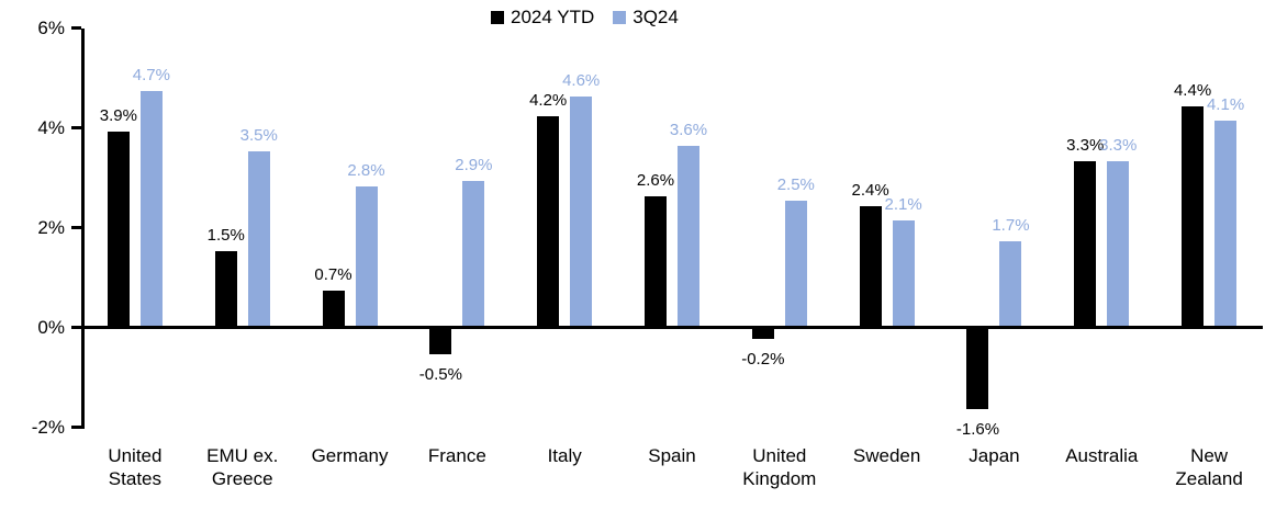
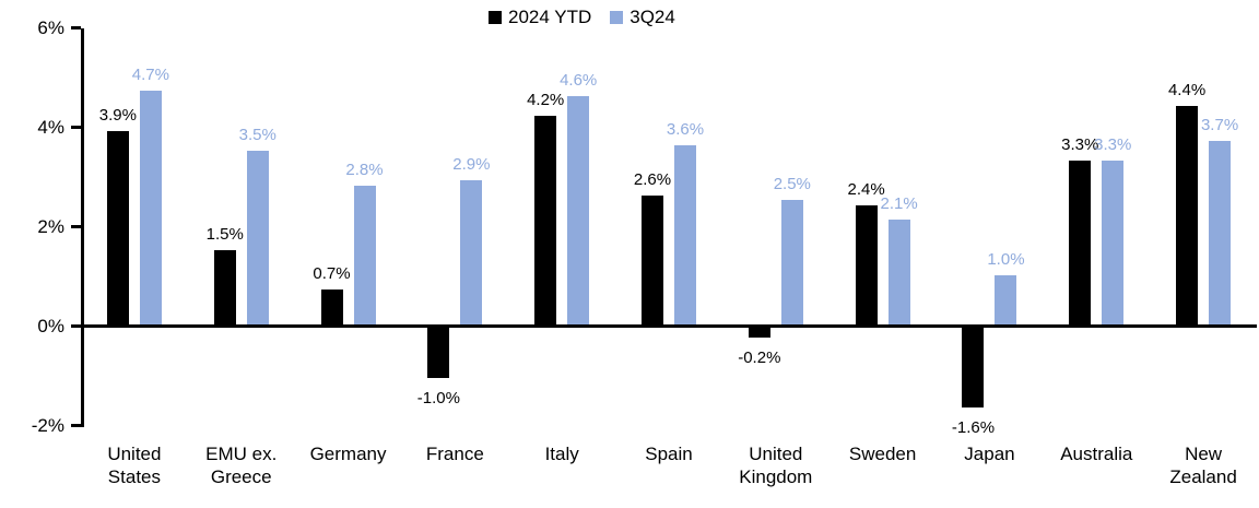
2024 YTD/France: -0.5% -> -1.0%
3Q24/Japan: 1.7% -> 1.0%
3Q24/New Zealand: 4.1% -> 3.7%
